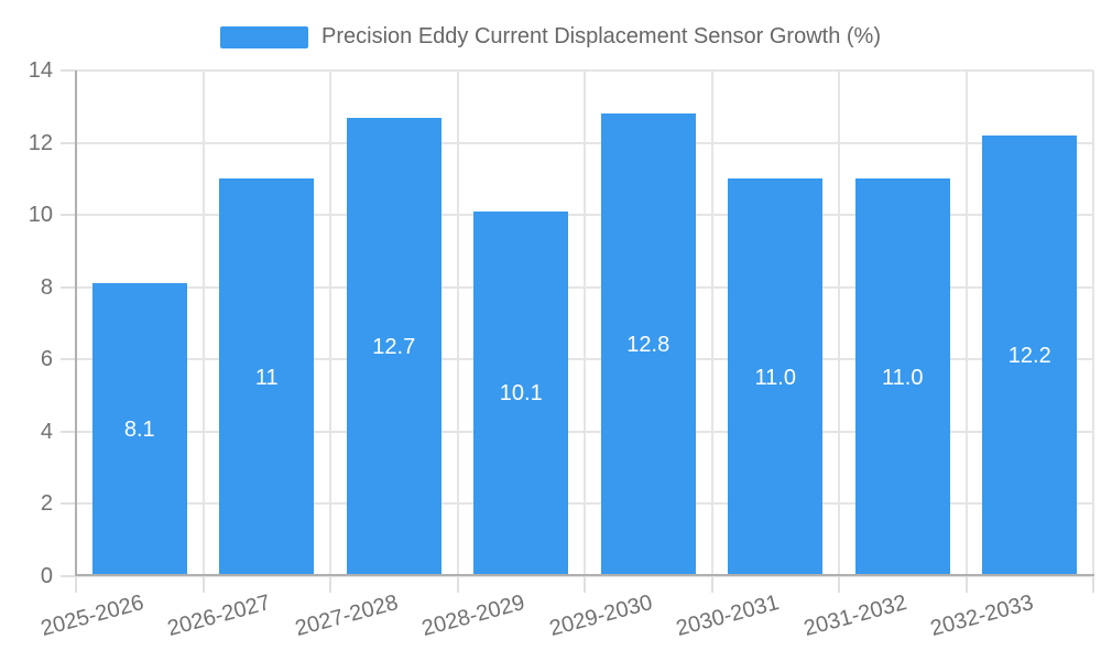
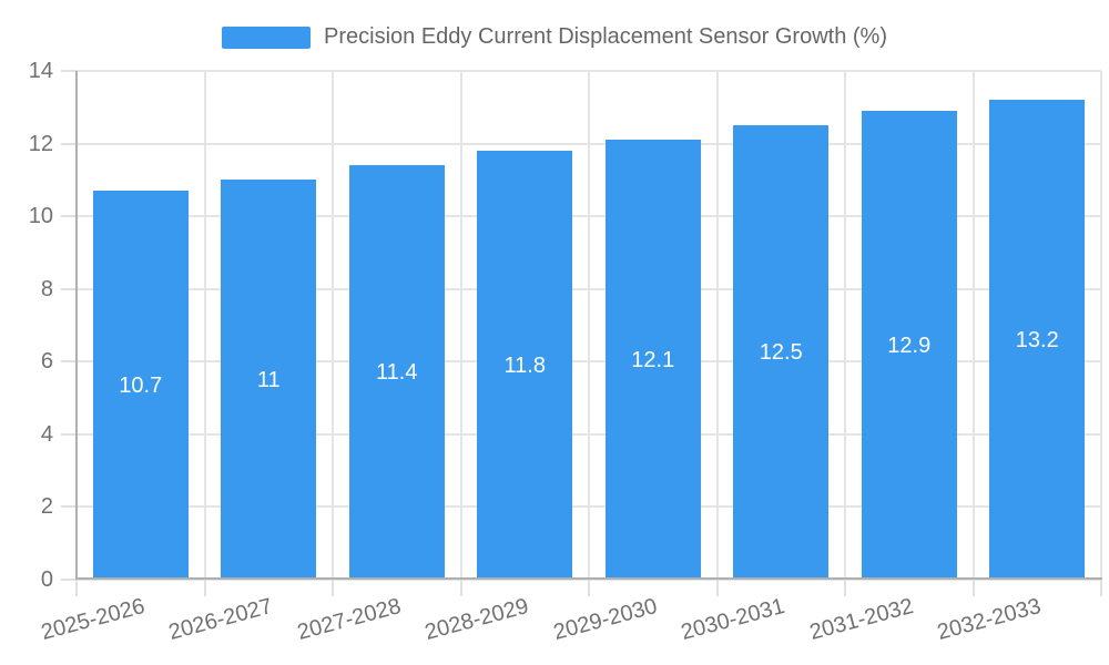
2025-2026: 8.1 -> 10.7
2027-2028: 12.7 -> 11.4
2028-2029: 10.1 -> 11.8
2029-2030: 12.8 -> 12.1
2030-2031: 11.0 -> 12.5
2031-2032: 11.0 -> 12.9
2032-2033: 12.2 -> 13.2
